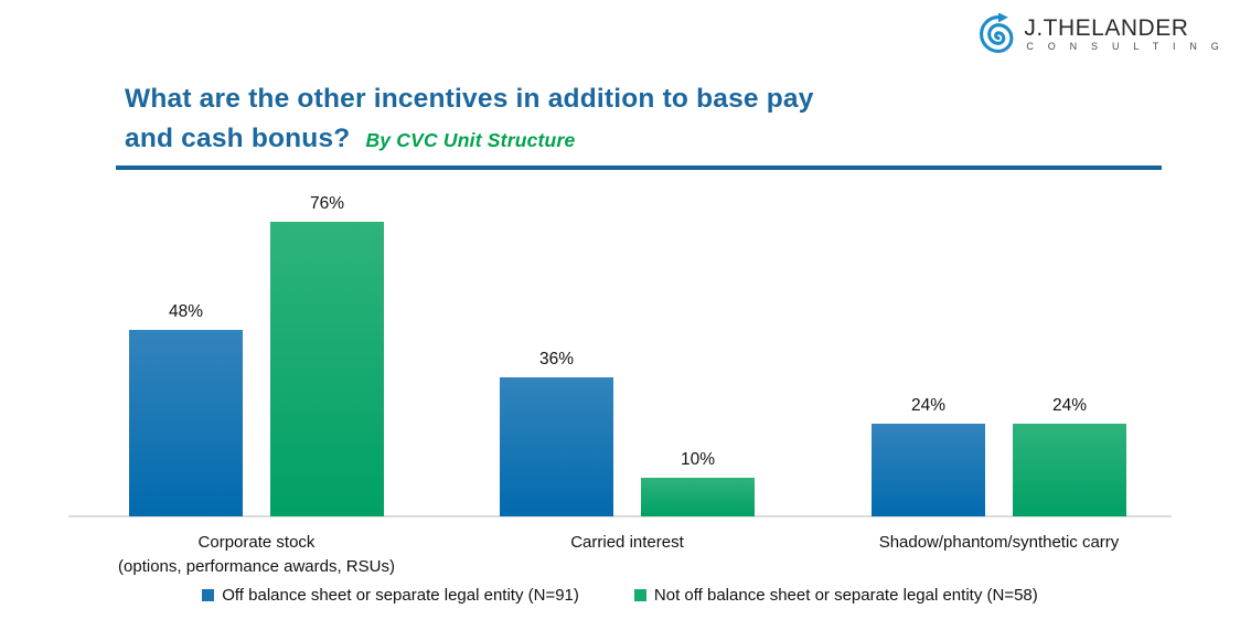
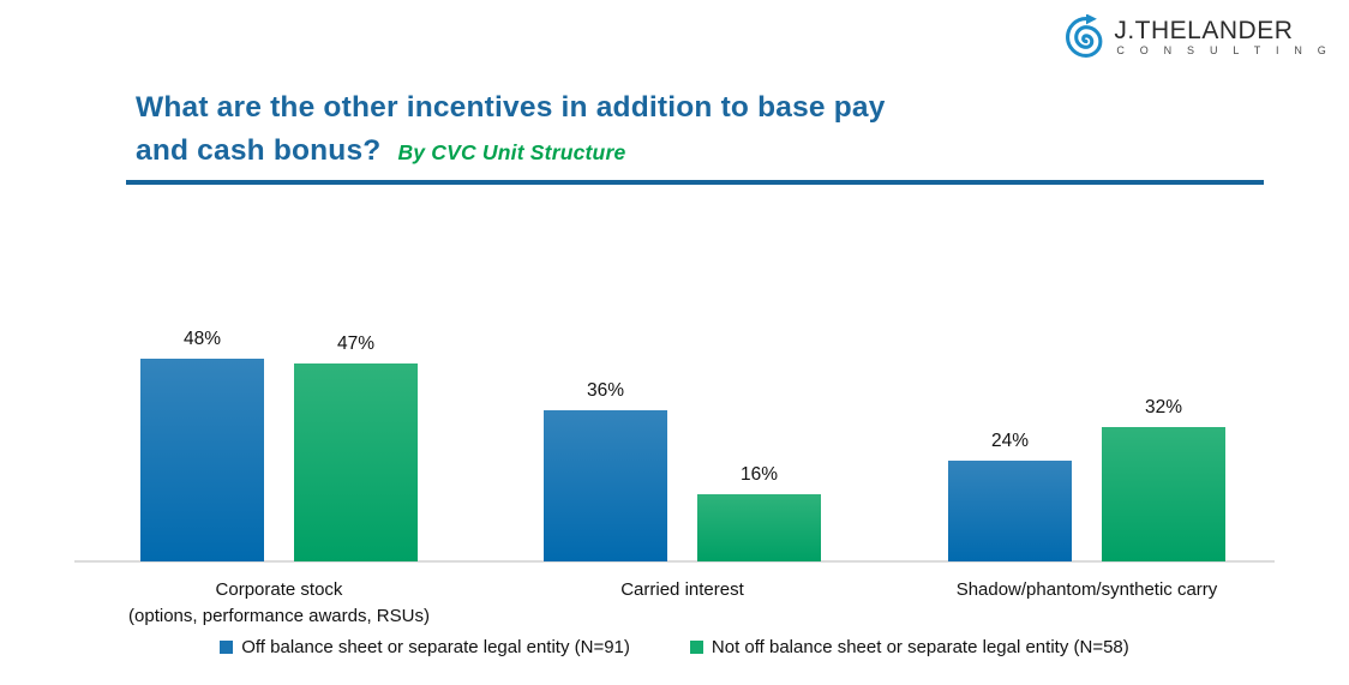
Not off balance sheet or separate legal entity (N=58)/Corporate stock (options, performance awards, RSUs): 76% -> 47%
Not off balance sheet or separate legal entity (N=58)/Carried interest: 10% -> 16%
Not off balance sheet or separate legal entity (N=58)/Shadow/phantom/synthetic carry: 24% -> 32%
